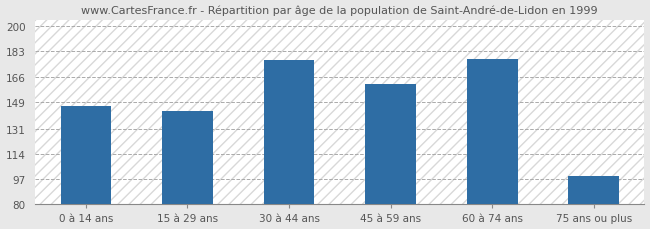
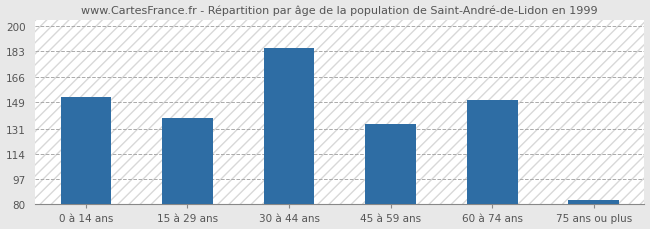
0 à 14 ans: 146 -> 152
15 à 29 ans: 143 -> 138
30 à 44 ans: 177 -> 185
45 à 59 ans: 161 -> 134
60 à 74 ans: 178 -> 150
75 ans ou plus: 99 -> 83
